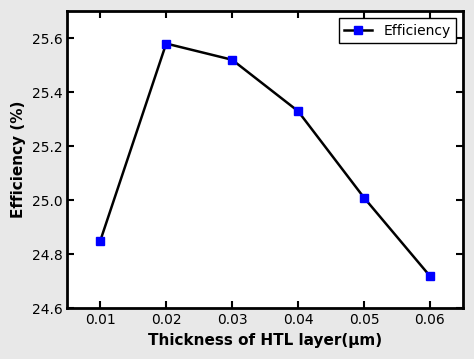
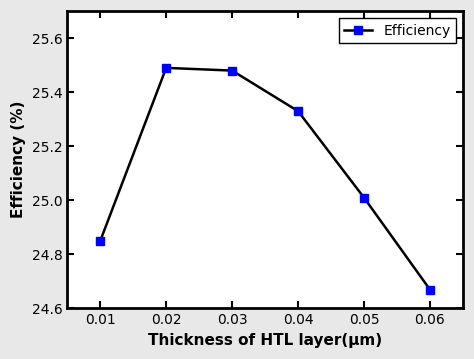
0.02: 25.58 -> 25.49
0.03: 25.52 -> 25.48
0.06: 24.72 -> 24.67
